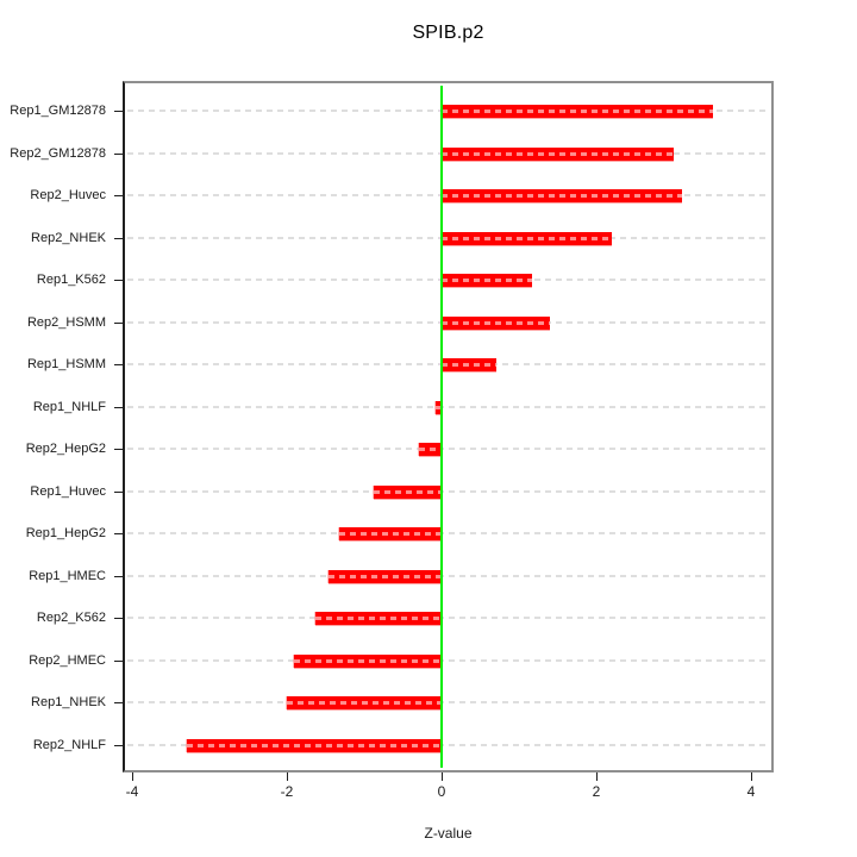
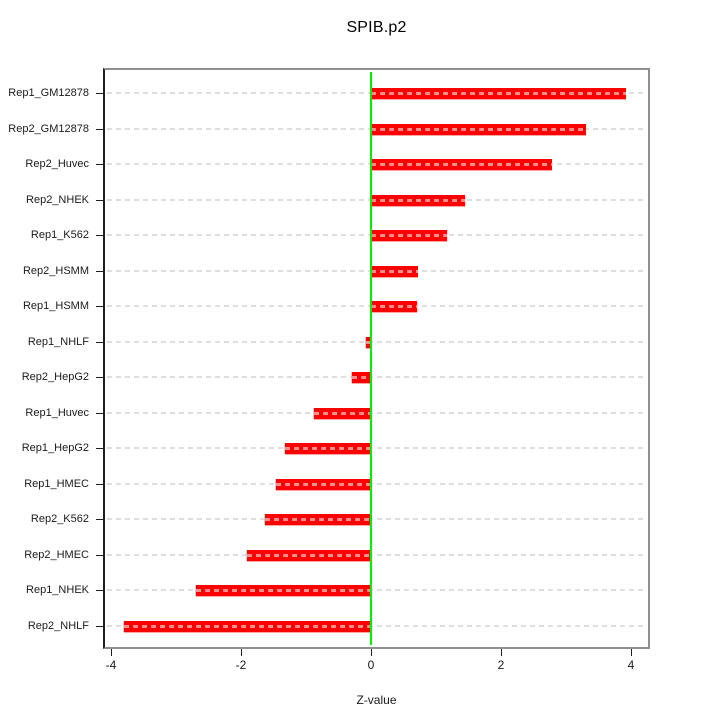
Rep1_GM12878: 3.5 -> 3.9
Rep2_GM12878: 3.0 -> 3.3
Rep2_Huvec: 3.1 -> 2.8
Rep2_NHEK: 2.2 -> 1.4
Rep2_HSMM: 1.4 -> 0.7
Rep1_NHEK: -2.0 -> -2.7
Rep2_NHLF: -3.3 -> -3.8
